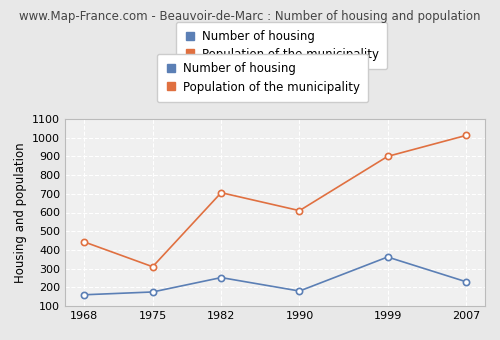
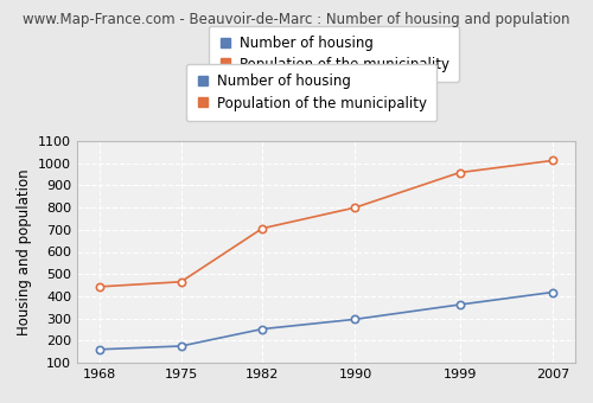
Population of the municipality/1975: 310 -> 460
Number of housing/1990: 180 -> 300
Population of the municipality/1990: 610 -> 800
Population of the municipality/1999: 900 -> 960
Number of housing/2007: 230 -> 420
